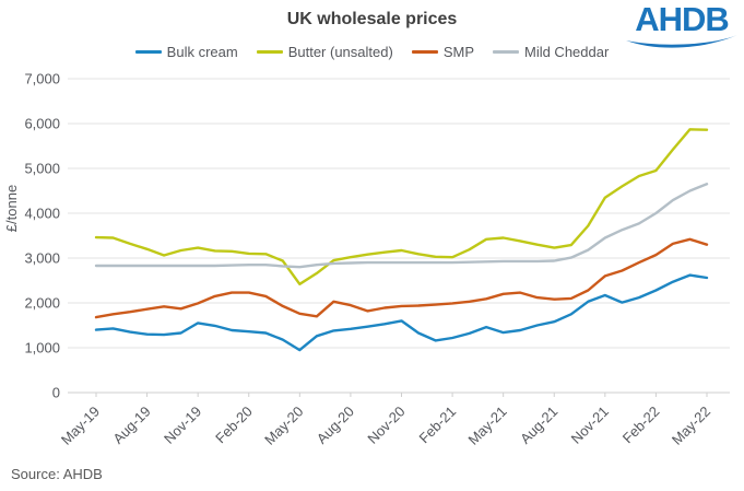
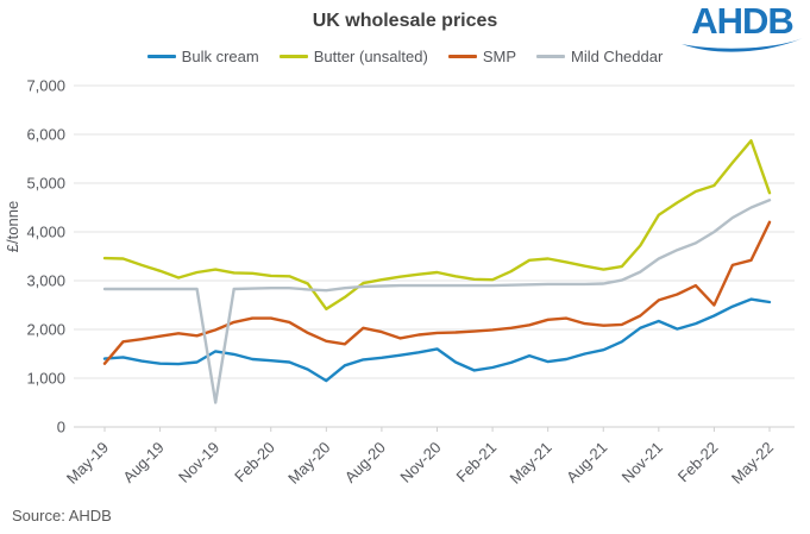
SMP/May-19: 1700 -> 1300
Mild Cheddar/Nov-19: 2800 -> 500
SMP/Feb-22: 3100 -> 2500
Butter (unsalted)/May-22: 5900 -> 4800
SMP/May-22: 3300 -> 4200
